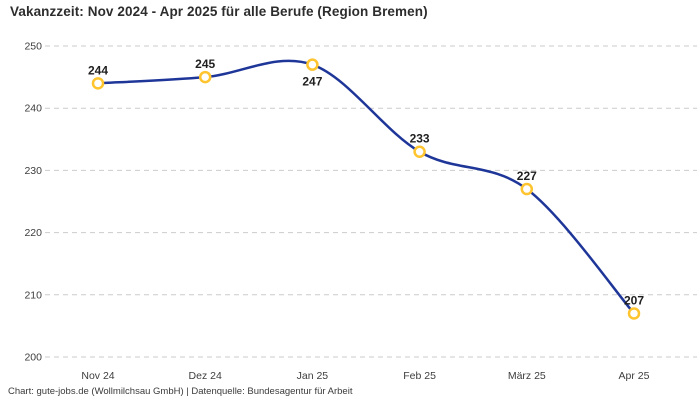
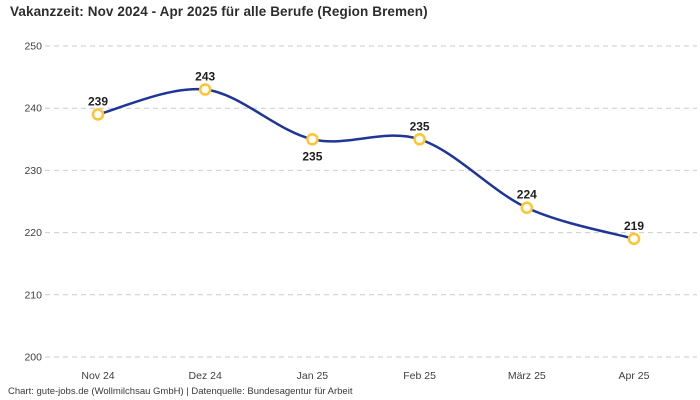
Nov 24: 244 -> 239
Dez 24: 245 -> 243
Jan 25: 247 -> 235
Feb 25: 233 -> 235
März 25: 227 -> 224
Apr 25: 207 -> 219
